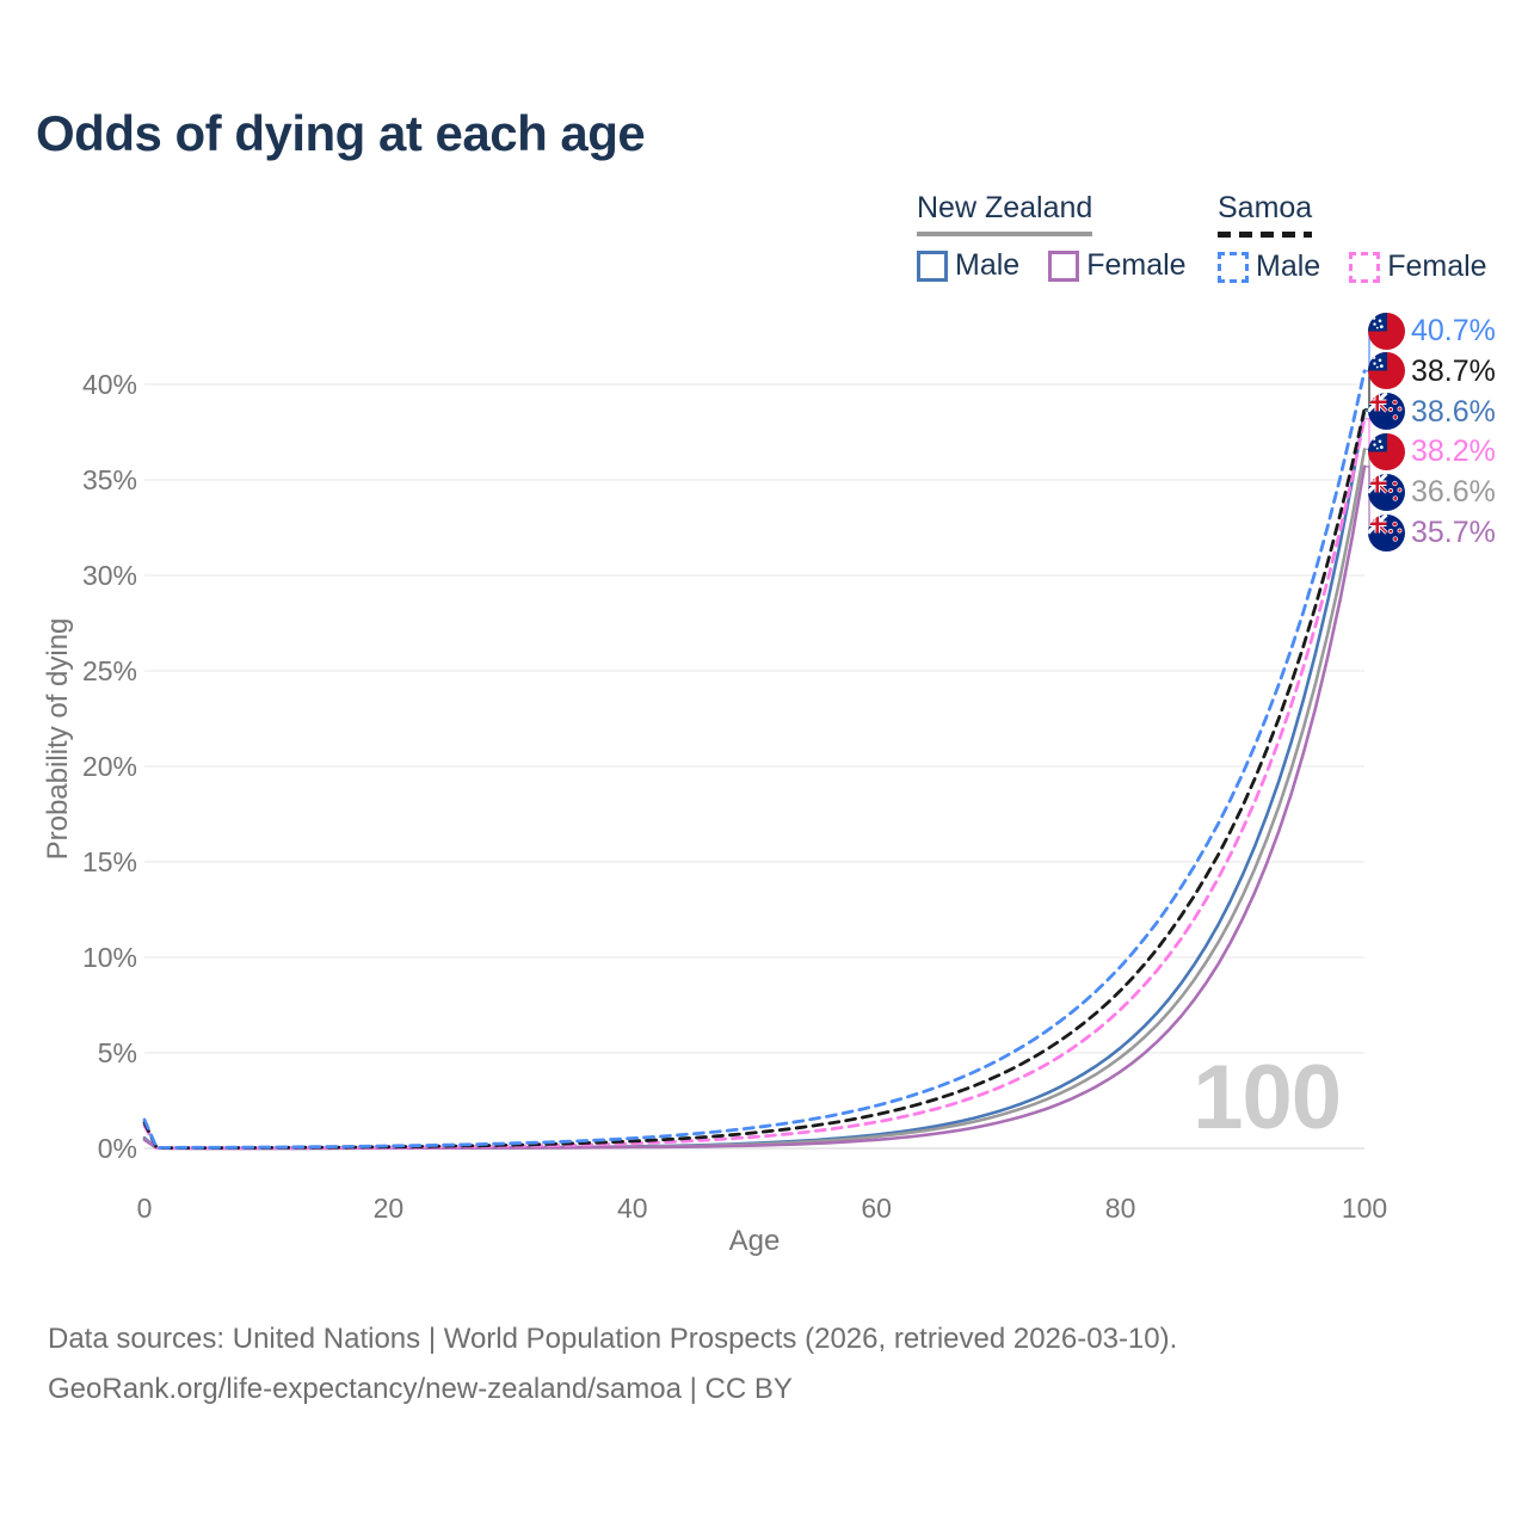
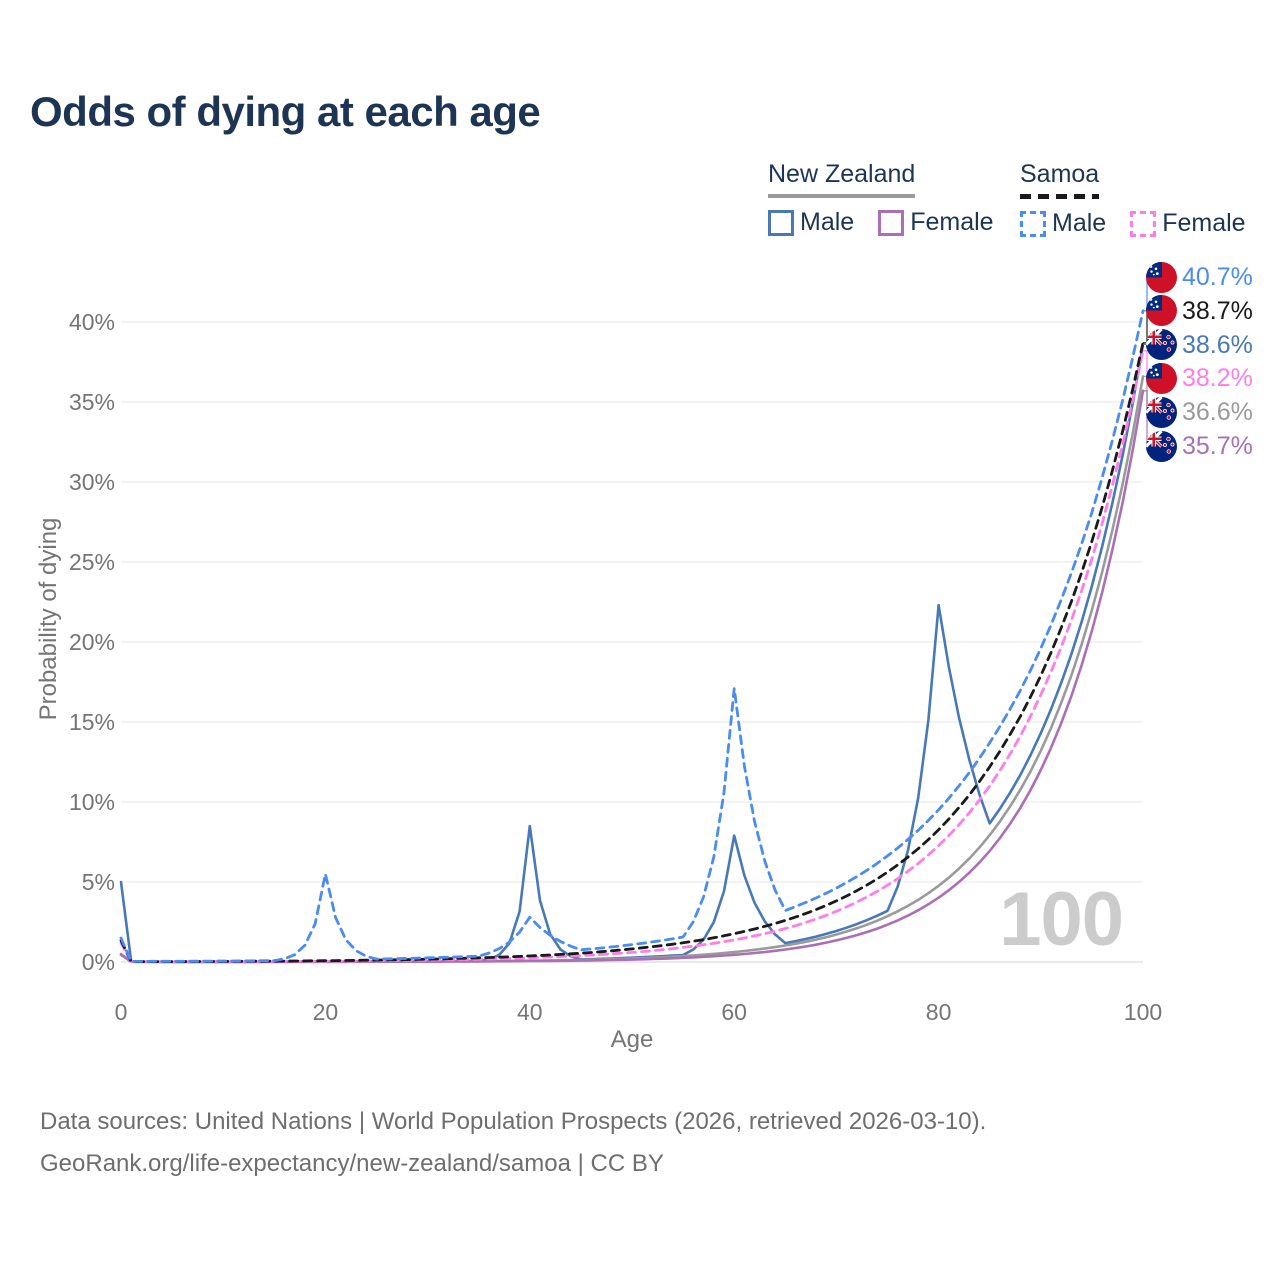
New Zealand Male/0: 0.6% -> 5.0%
Samoa Male/20: 0.1% -> 5.5%
New Zealand Male/40: 0.1% -> 8.5%
Samoa Male/40: 0.5% -> 2.8%
New Zealand Male/60: 0.7% -> 7.9%
Samoa Male/60: 2.2% -> 17.1%
New Zealand Male/80: 5.3% -> 22.3%
